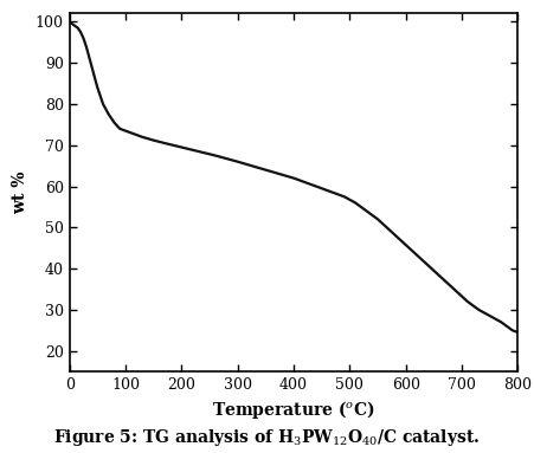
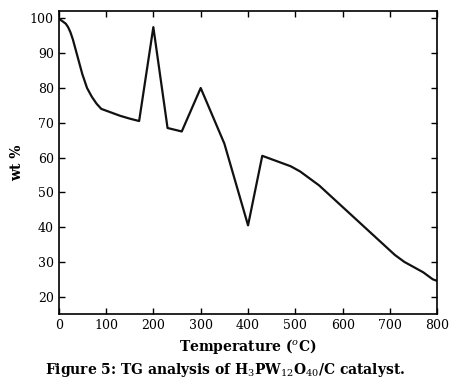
200: 69.5 -> 97.5
300: 66.0 -> 80.0
400: 62.0 -> 40.5
